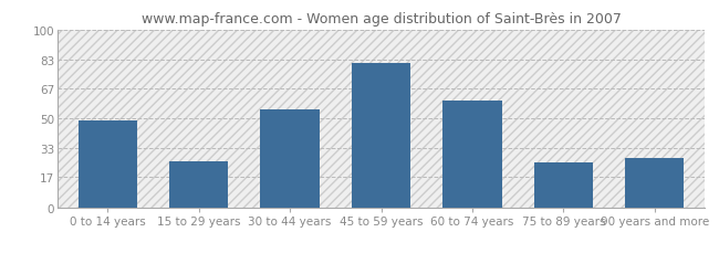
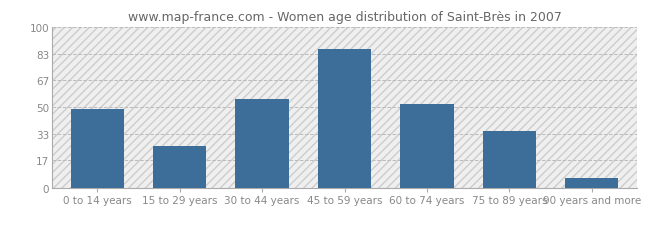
45 to 59 years: 81 -> 86
60 to 74 years: 60 -> 52
75 to 89 years: 25 -> 35
90 years and more: 28 -> 6
